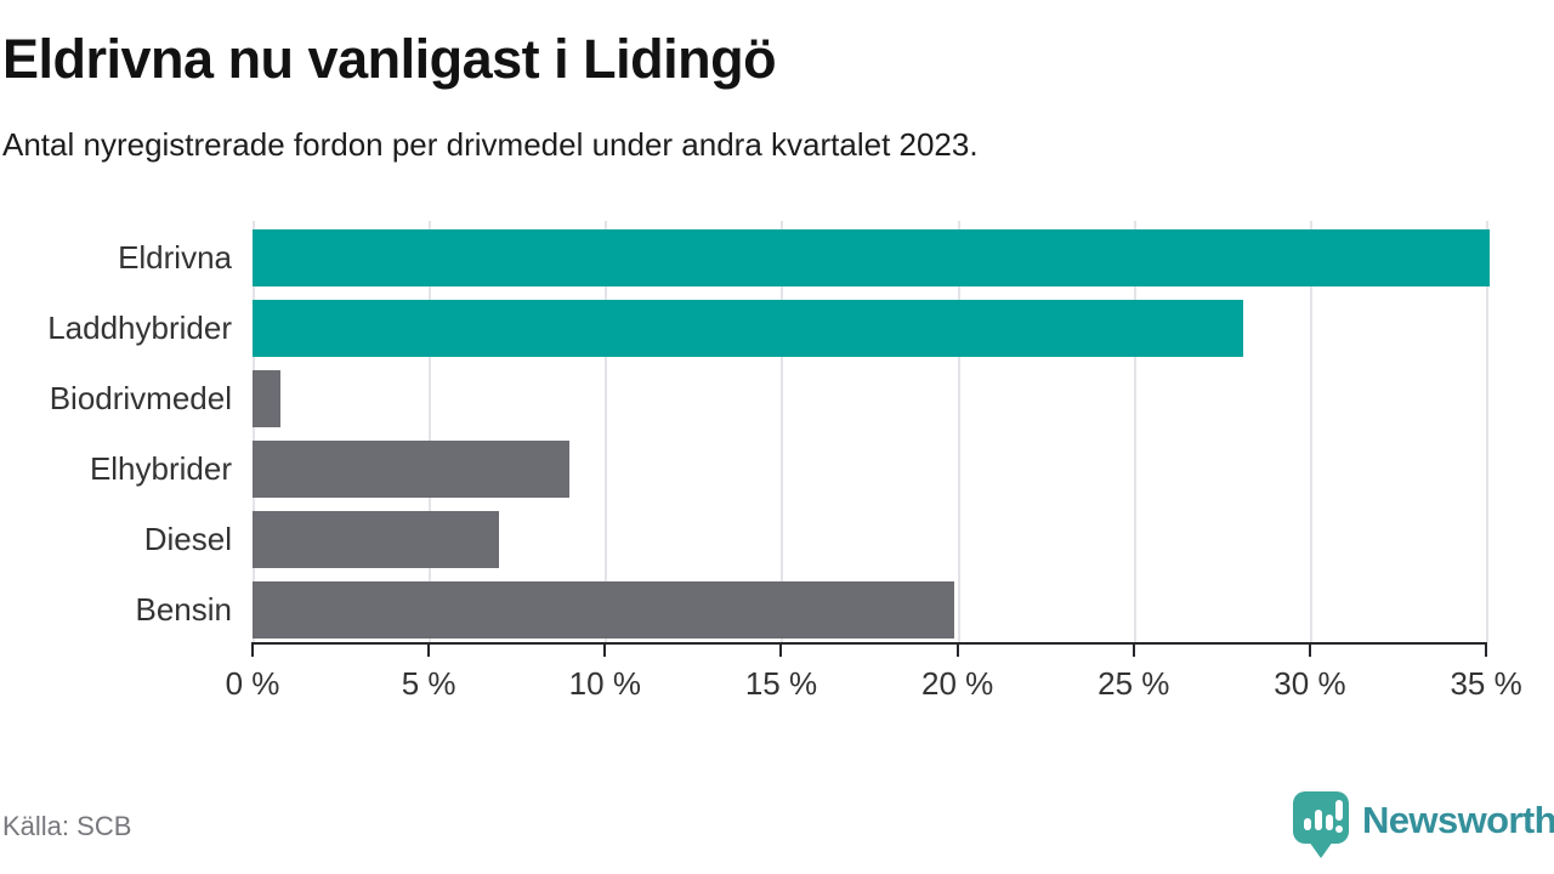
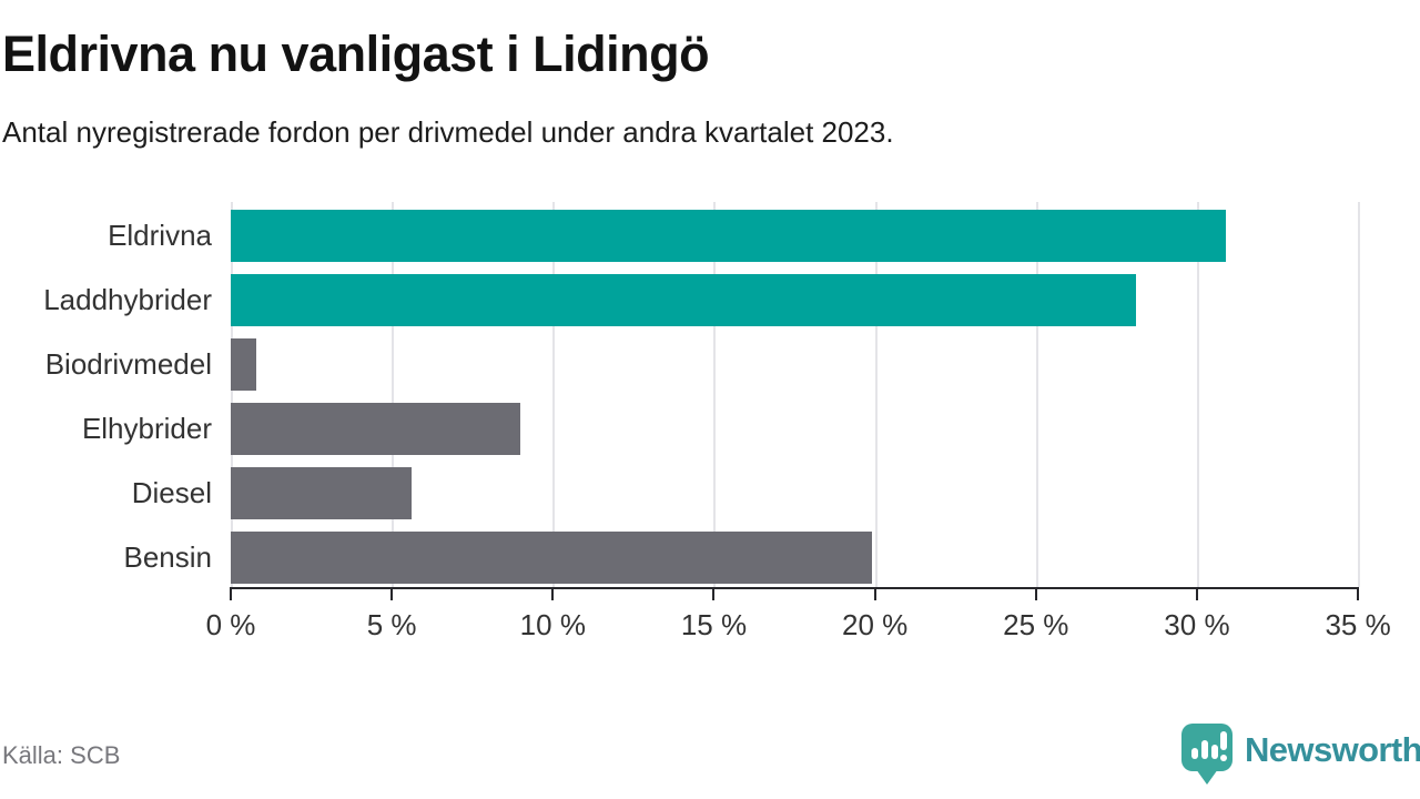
Eldrivna: 35.1% -> 30.9%
Diesel: 7.0% -> 5.6%
